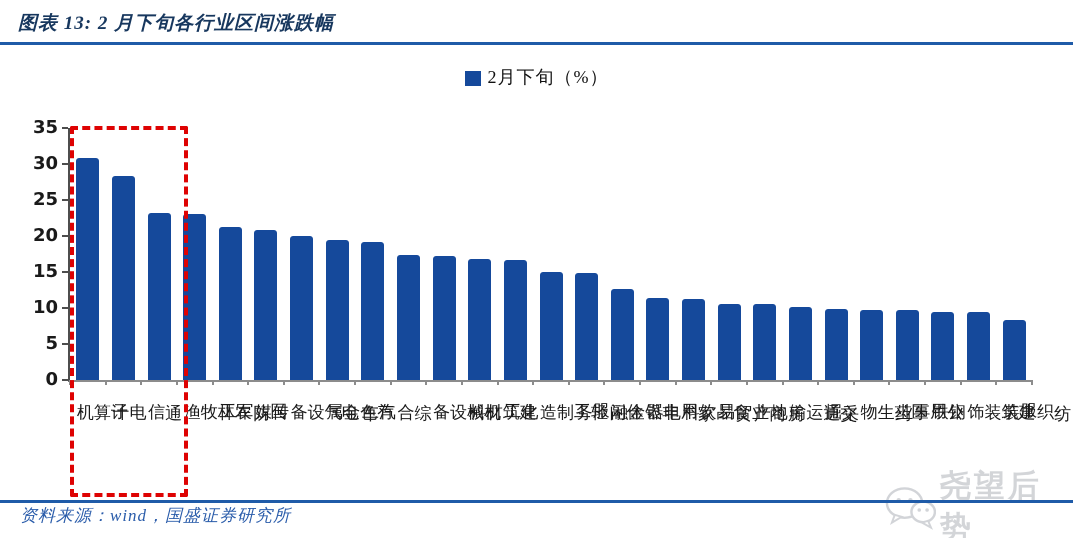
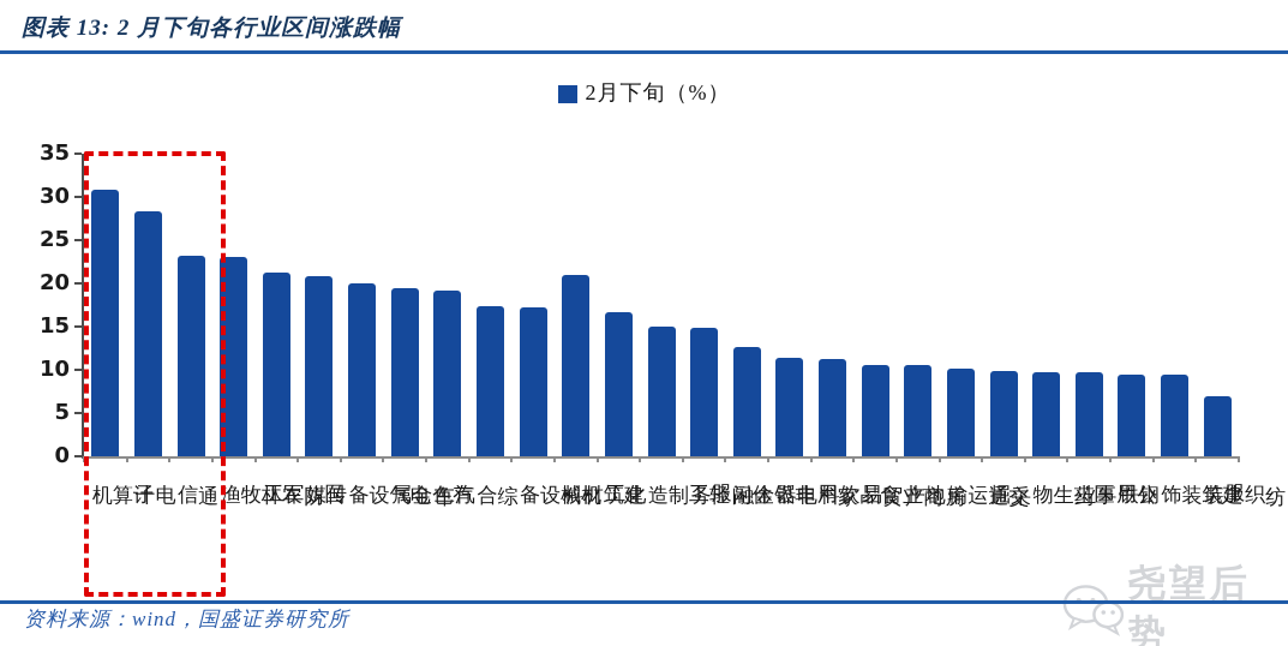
建筑材料: 17 -> 21
纺织服装: 8 -> 7
